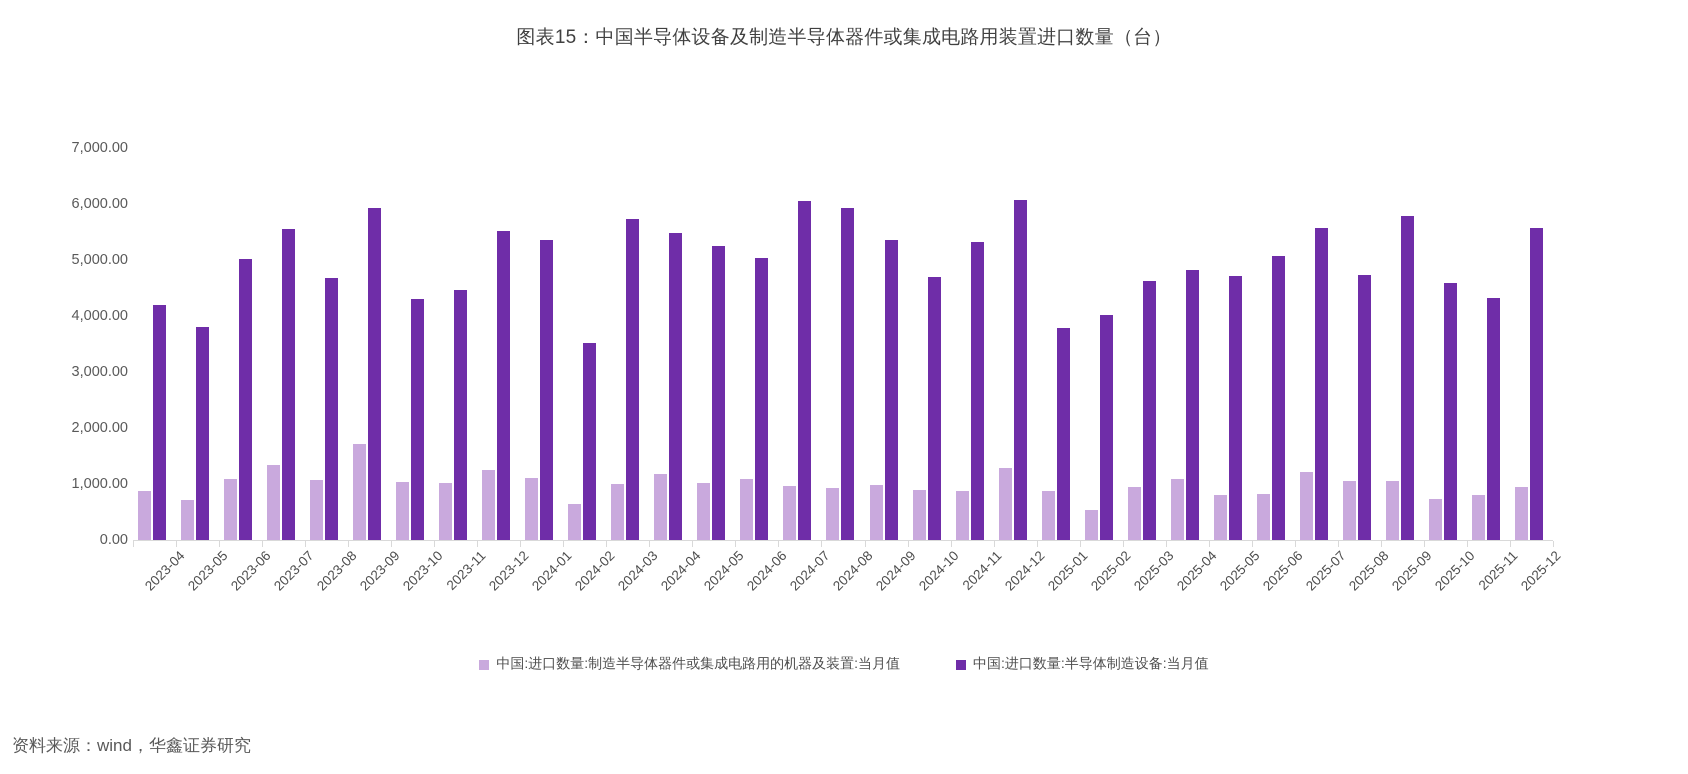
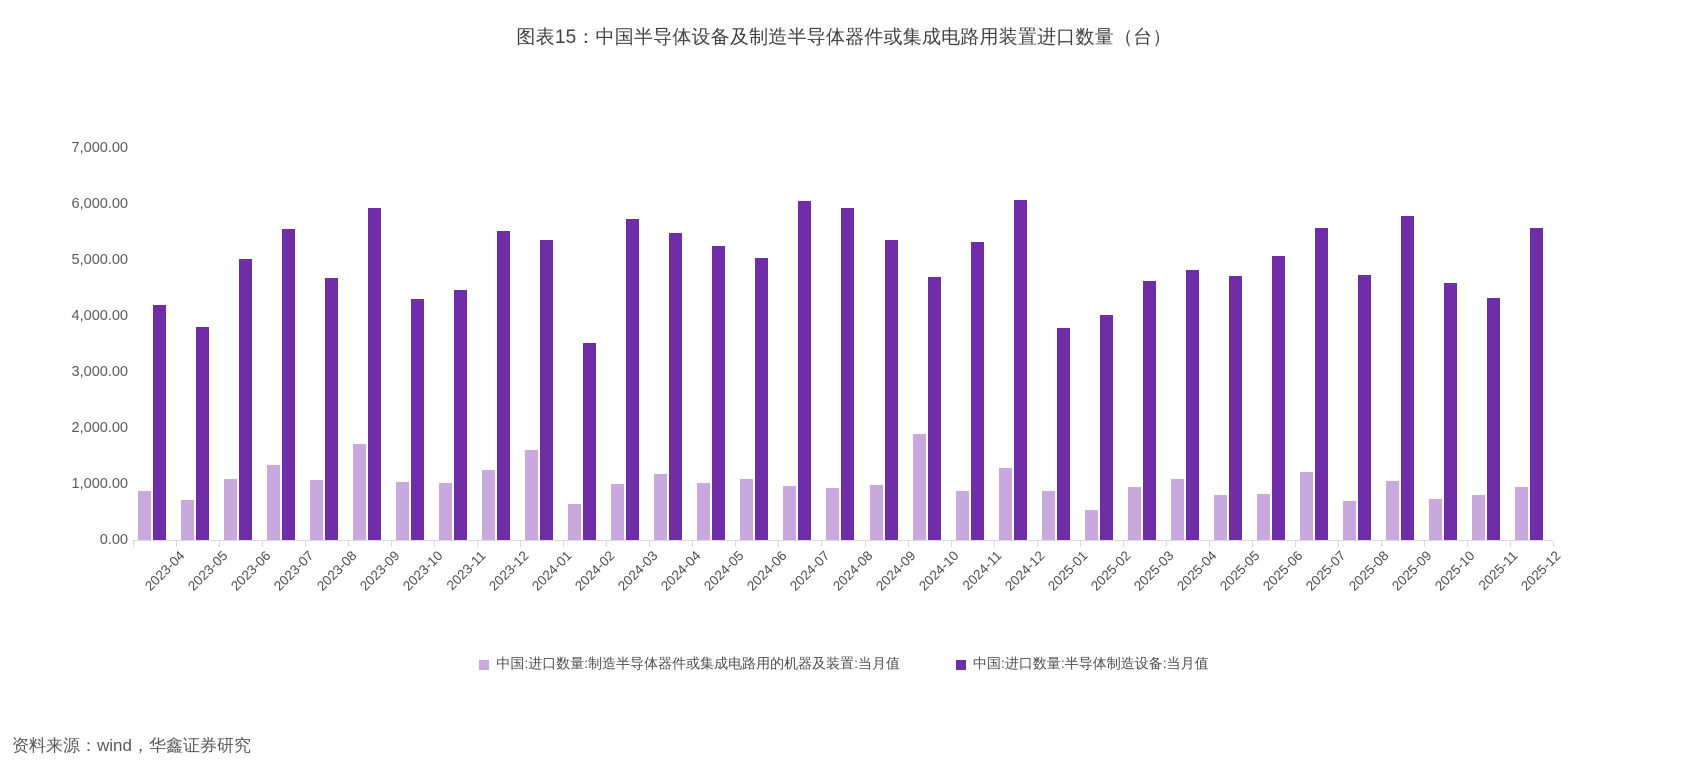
中国:进口数量:制造半导体器件或集成电路用的机器及装置:当月值/2024-01: 1100 -> 1600
中国:进口数量:制造半导体器件或集成电路用的机器及装置:当月值/2024-10: 900 -> 1900
中国:进口数量:制造半导体器件或集成电路用的机器及装置:当月值/2025-08: 1100 -> 700
